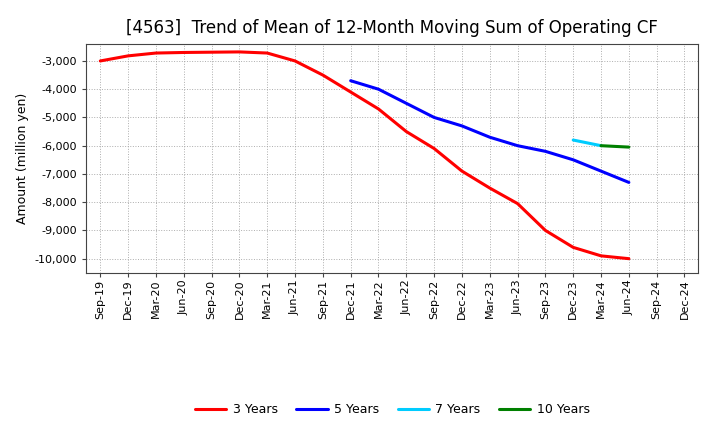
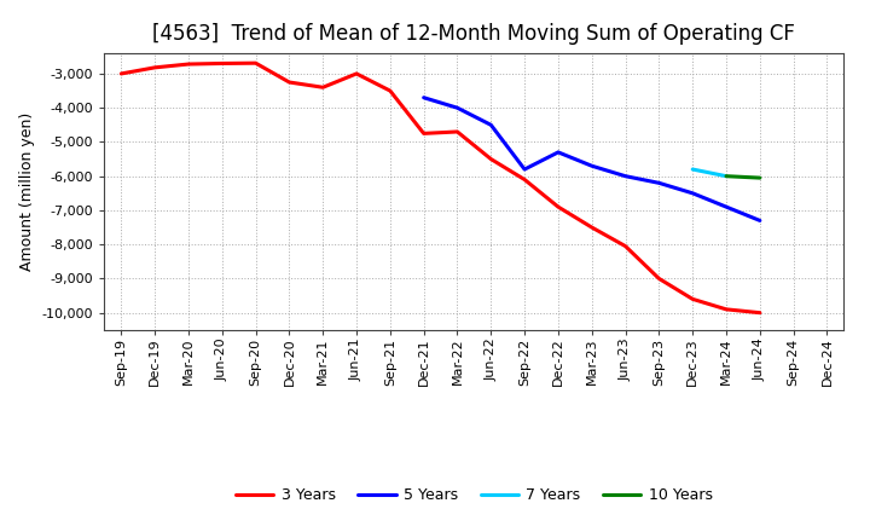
3 Years/Dec-20: -2,680 -> -3,250
3 Years/Mar-21: -2,720 -> -3,400
3 Years/Dec-21: -4,100 -> -4,750
5 Years/Sep-22: -5,000 -> -5,800
